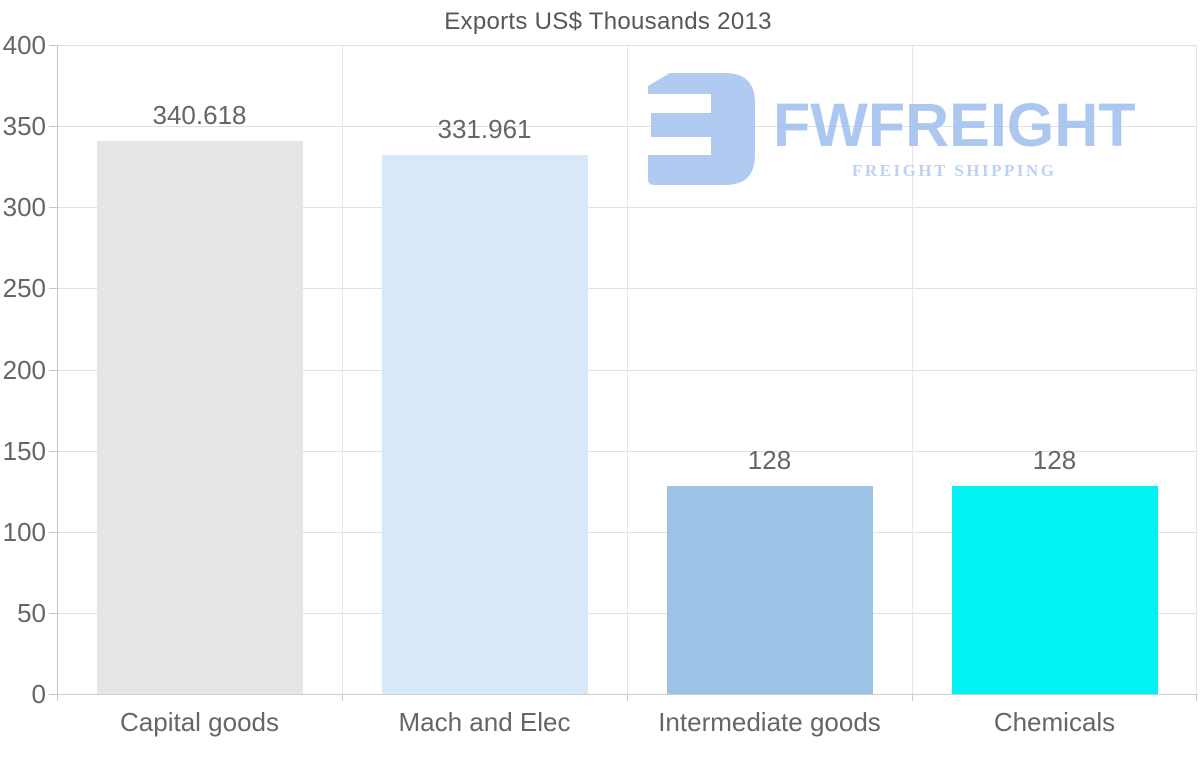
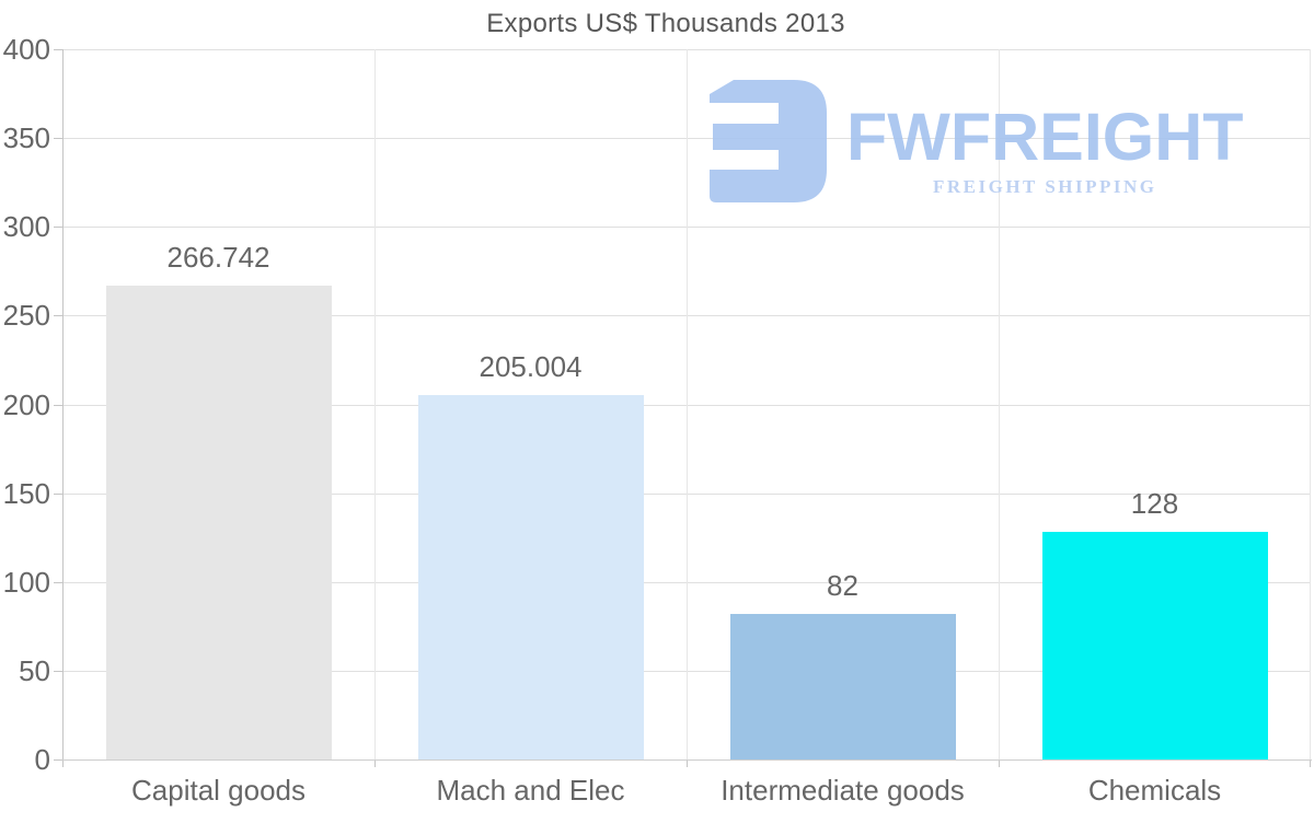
Capital goods: 340.618 -> 266.742
Mach and Elec: 331.961 -> 205.004
Intermediate goods: 128 -> 82
